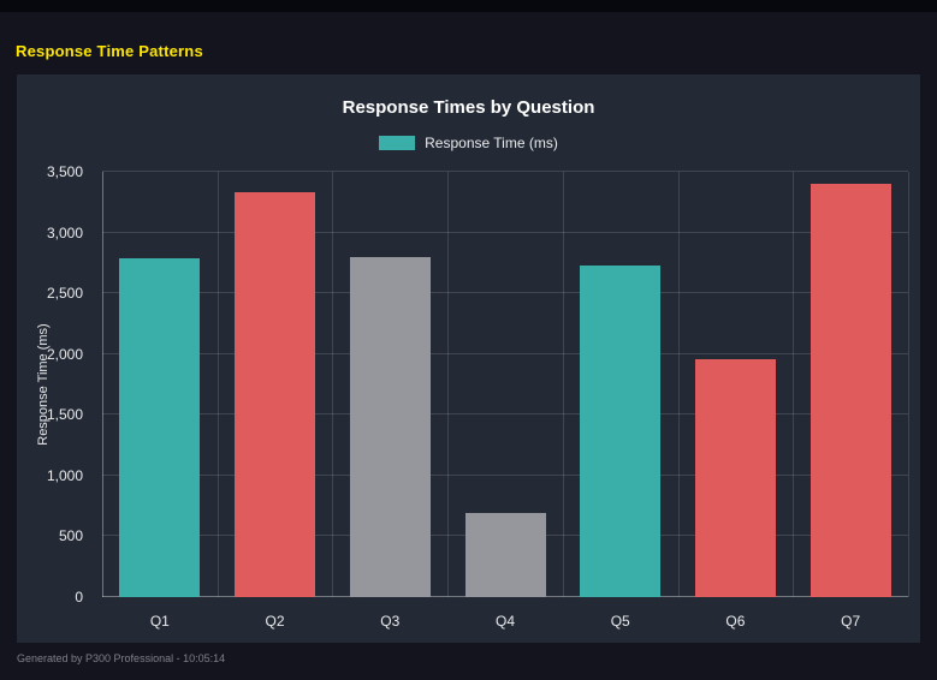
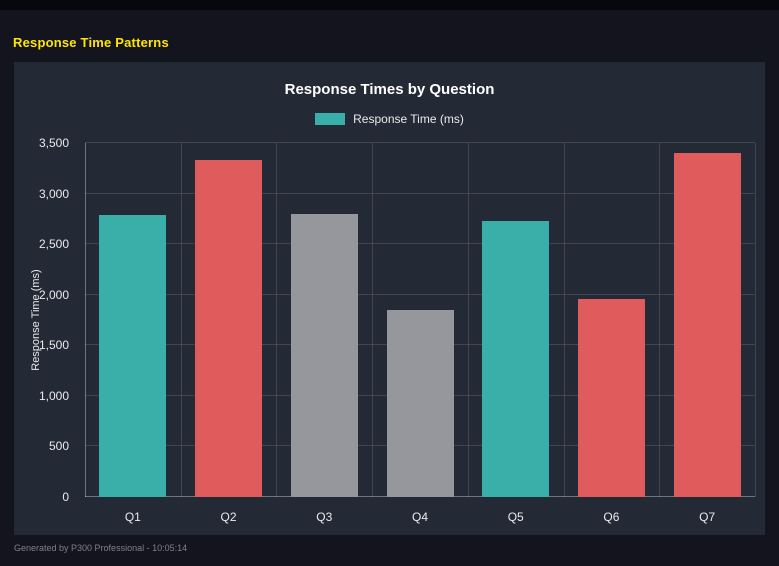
Q4: 690 -> 1840
